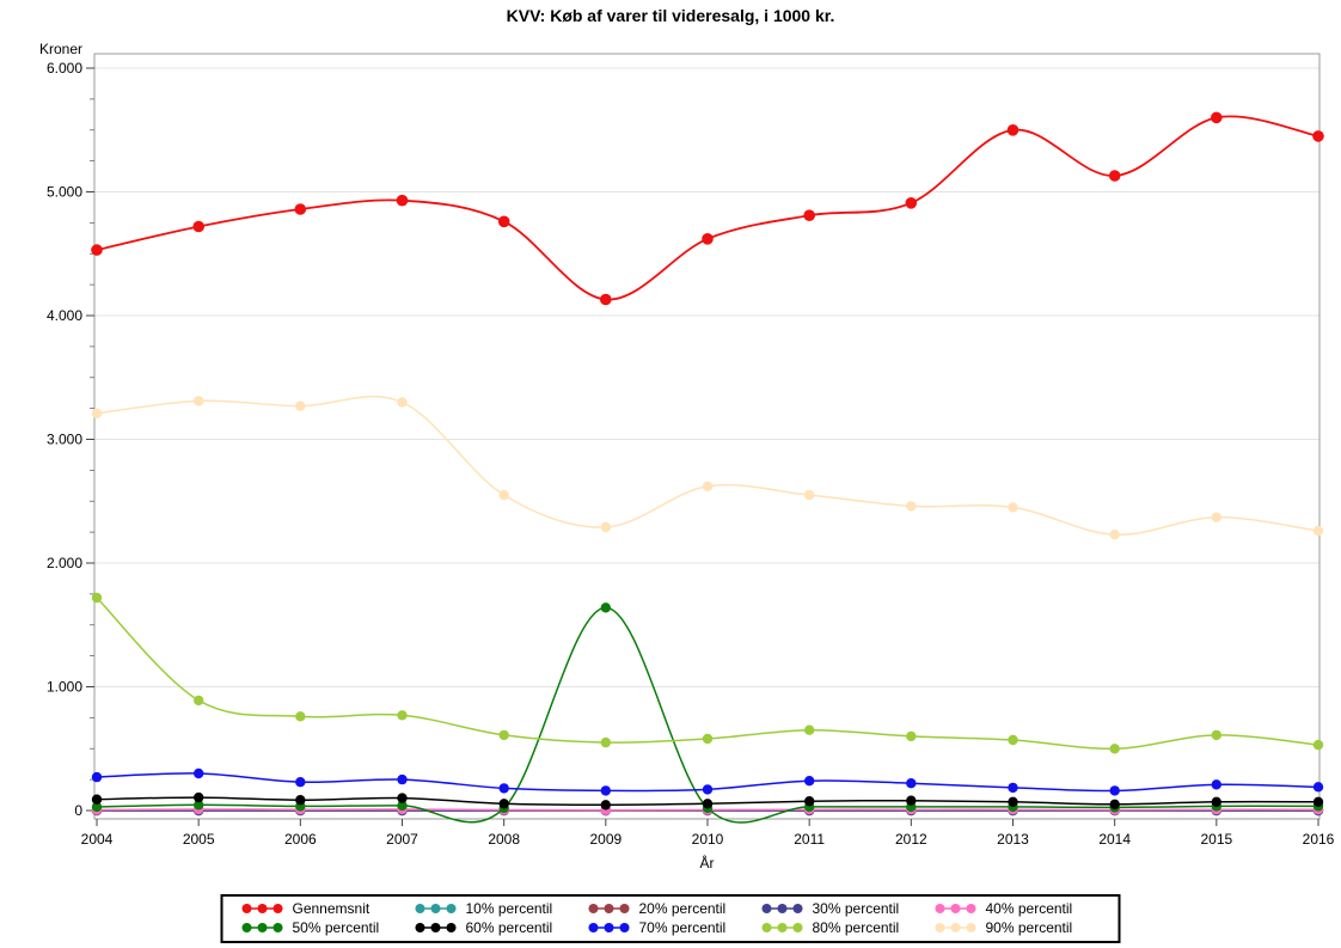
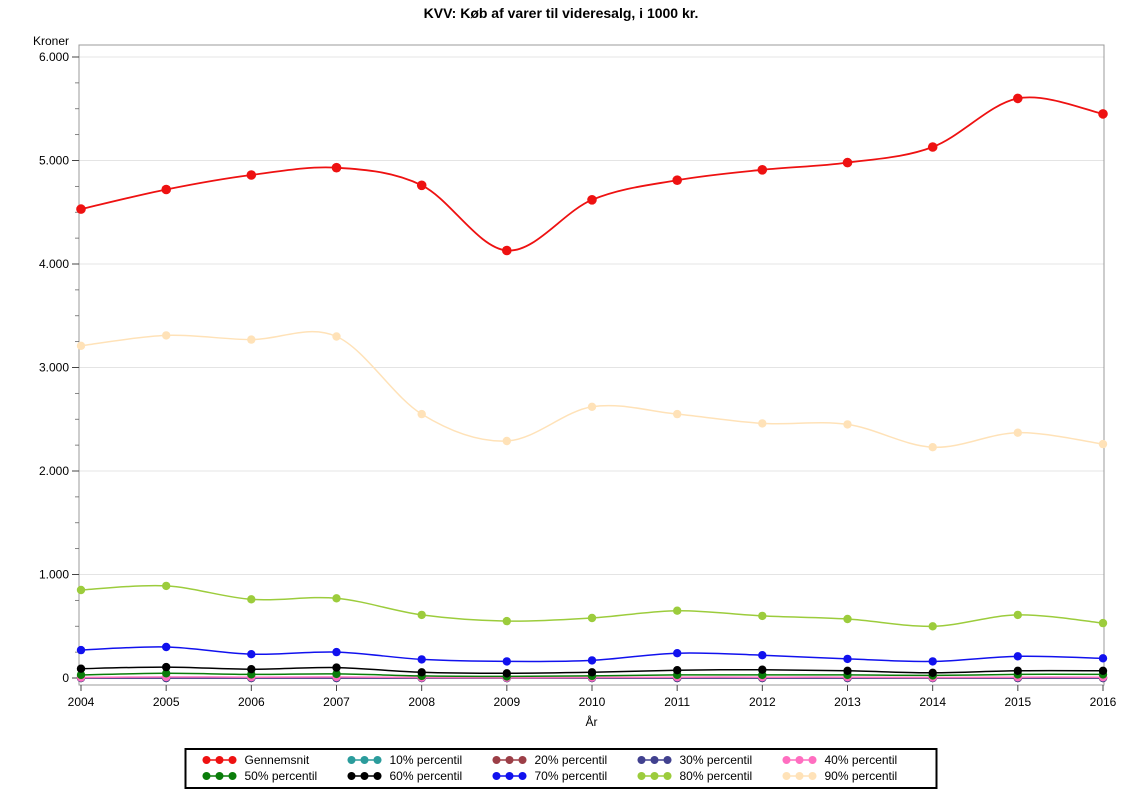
80% percentil/2004: 1720 -> 850
50% percentil/2009: 1640 -> 20
Gennemsnit/2013: 5500 -> 4980
